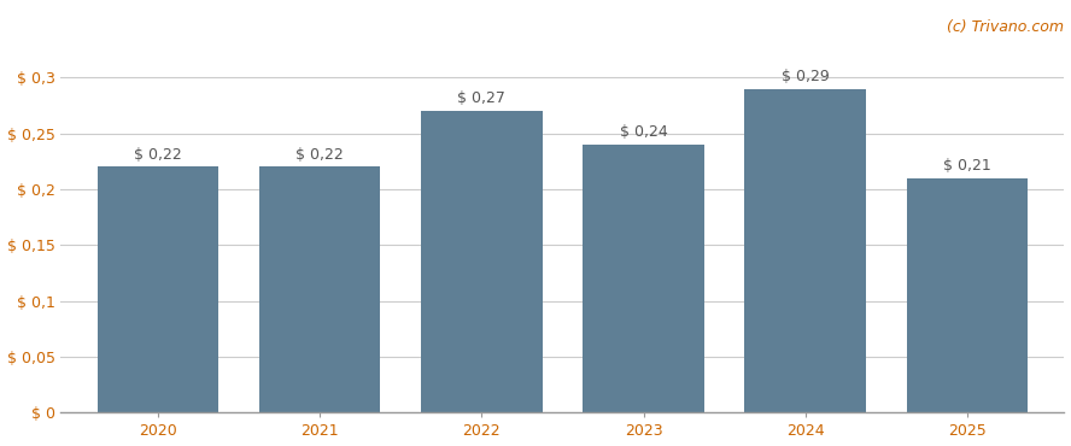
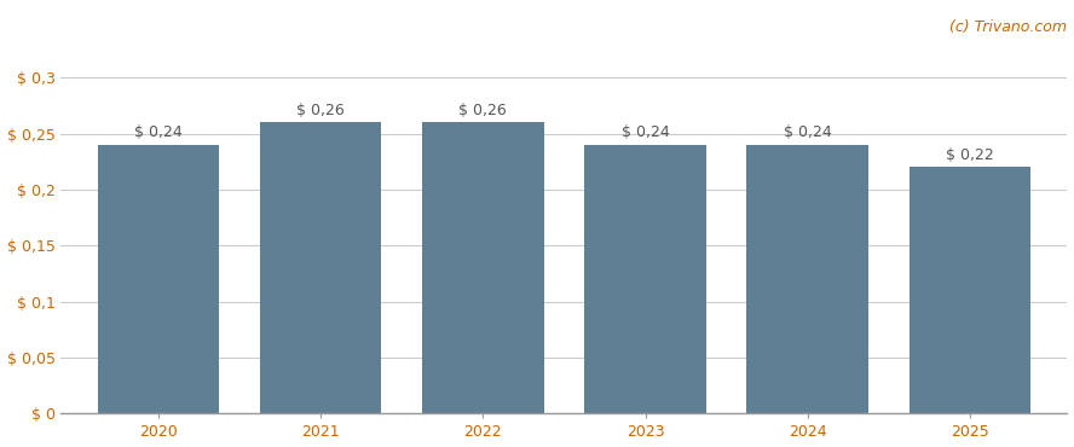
2020: 0,22 -> 0,24
2021: 0,22 -> 0,26
2022: 0,27 -> 0,26
2024: 0,29 -> 0,24
2025: 0,21 -> 0,22
